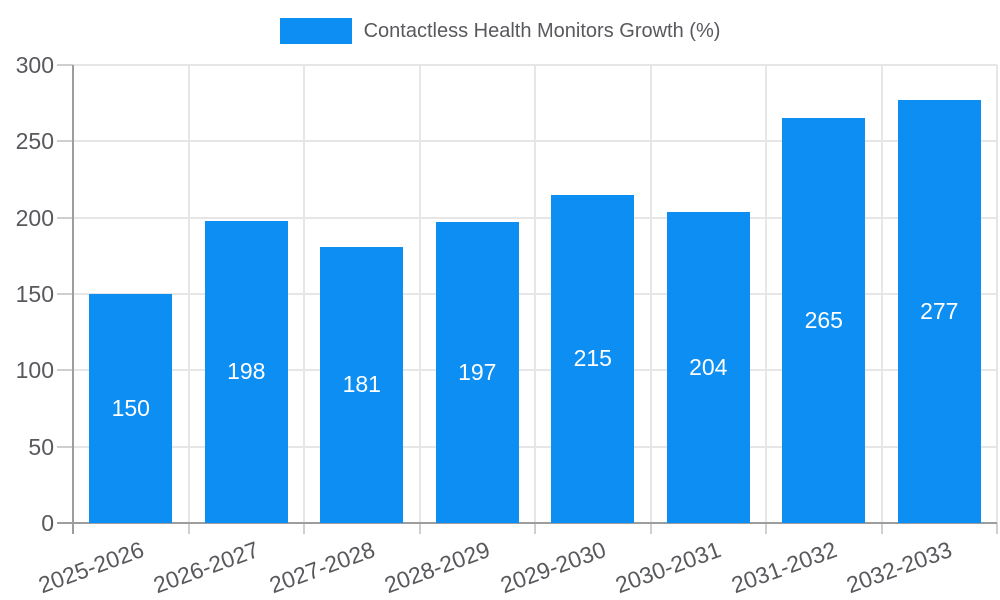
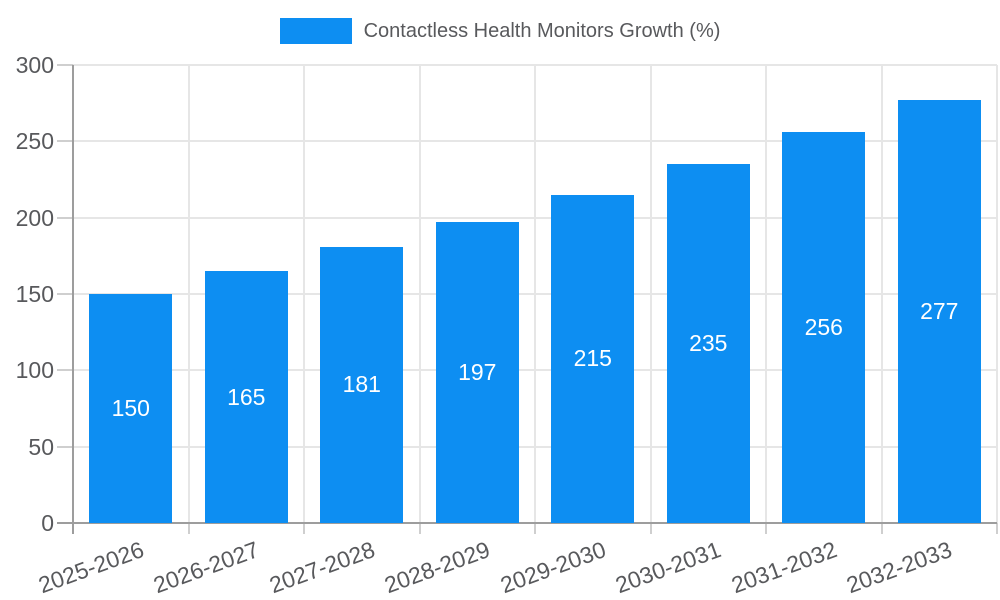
2026-2027: 198 -> 165
2030-2031: 204 -> 235
2031-2032: 265 -> 256
